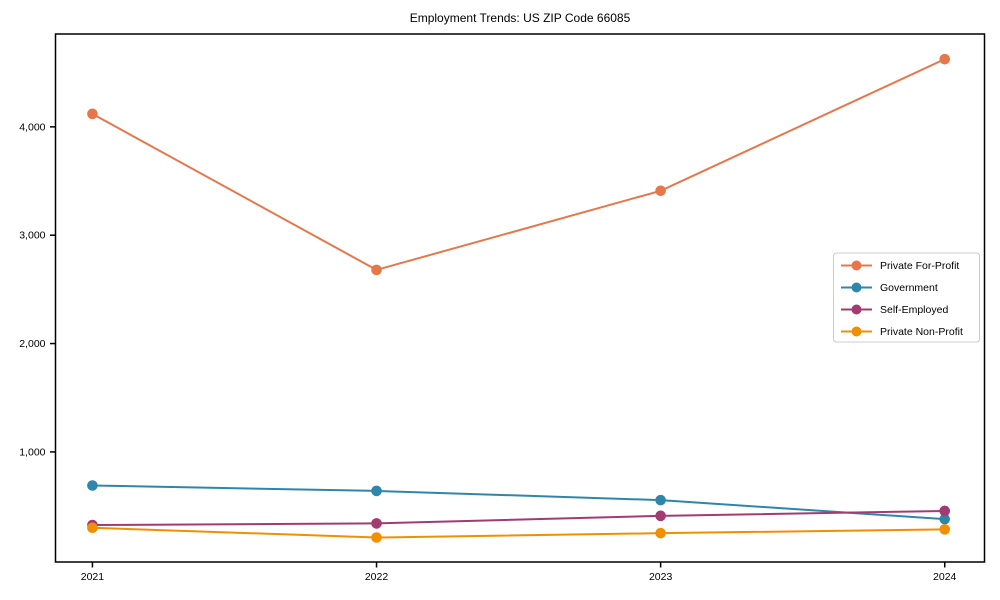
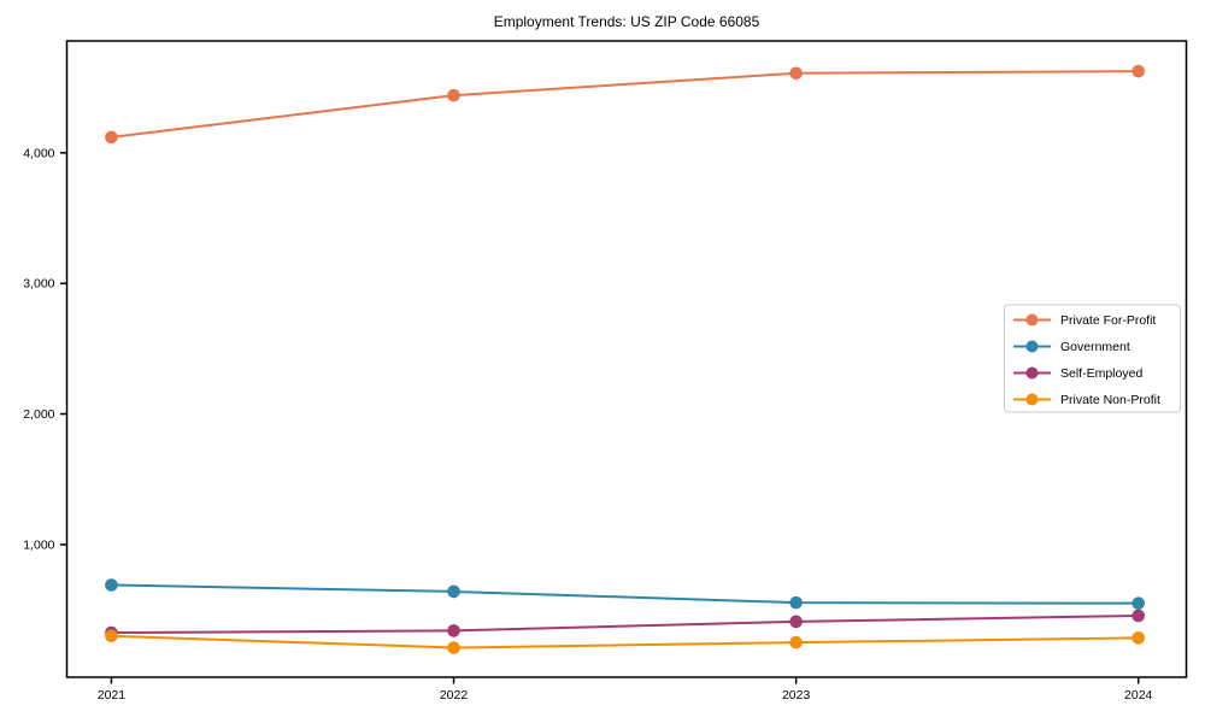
Private For-Profit/2022: 2680 -> 4440
Private For-Profit/2023: 3410 -> 4610
Government/2024: 380 -> 550
